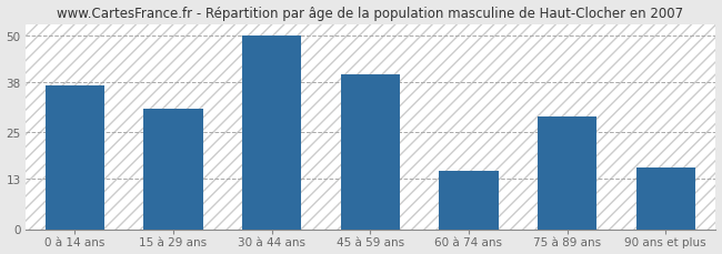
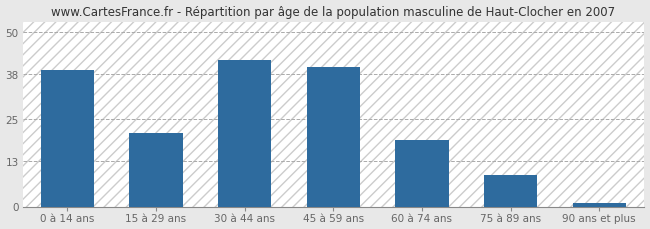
0 à 14 ans: 37 -> 39
15 à 29 ans: 31 -> 21
30 à 44 ans: 50 -> 42
60 à 74 ans: 15 -> 19
75 à 89 ans: 29 -> 9
90 ans et plus: 16 -> 1
